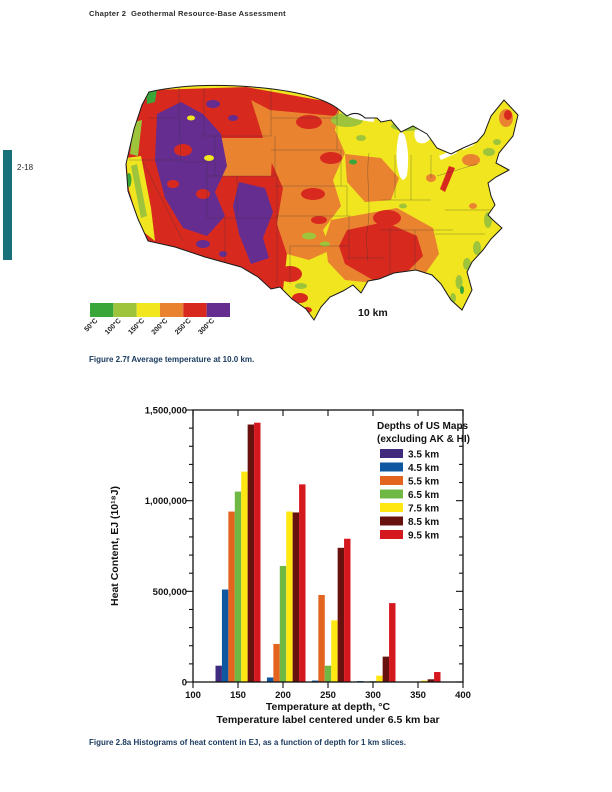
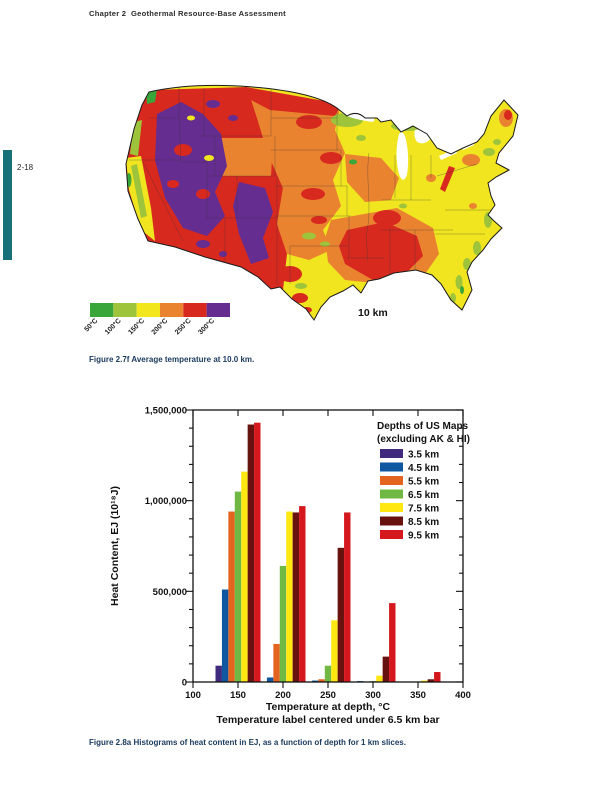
9.5 km/200: 1090000 -> 970000
5.5 km/250: 480000 -> 20000
9.5 km/250: 790000 -> 940000
